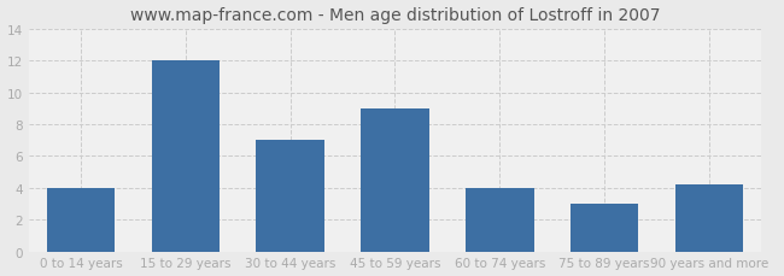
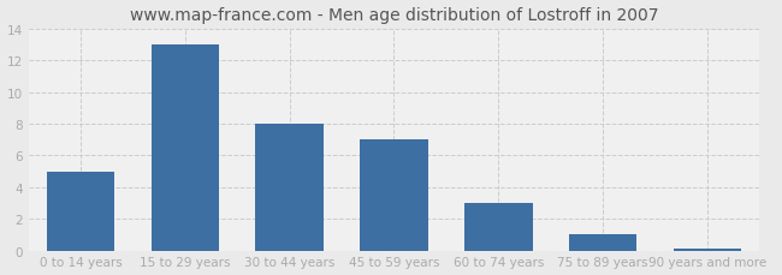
0 to 14 years: 4.0 -> 5.0
15 to 29 years: 12.0 -> 13.0
30 to 44 years: 7.0 -> 8.0
45 to 59 years: 9.0 -> 7.0
60 to 74 years: 4.0 -> 3.0
75 to 89 years: 3.0 -> 1.0
90 years and more: 4.2 -> 0.1
